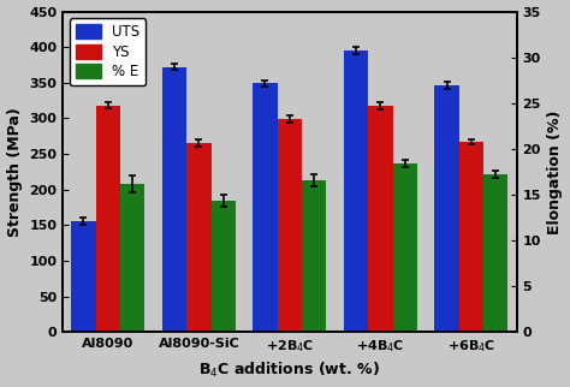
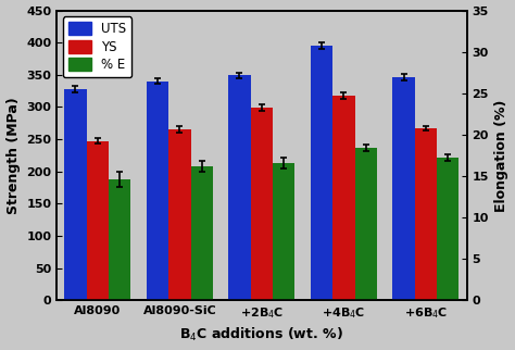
UTS/Al8090: 156 -> 328
YS/Al8090: 318 -> 247
% E/Al8090: 208 -> 188
UTS/Al8090-SiC: 372 -> 340
% E/Al8090-SiC: 184 -> 208
